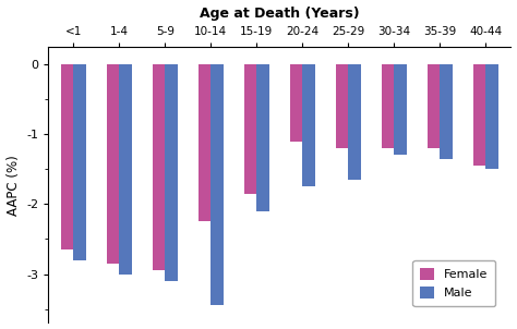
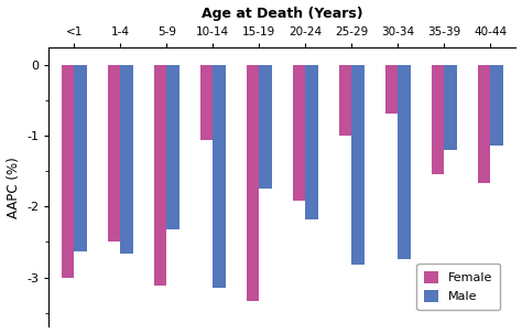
Female/<1: -2.65 -> -3.00
Male/<1: -2.80 -> -2.64
Female/1-4: -2.85 -> -2.50
Male/1-4: -3.00 -> -2.66
Female/5-9: -2.95 -> -3.12
Male/5-9: -3.10 -> -2.32
Female/10-14: -2.25 -> -1.06
Male/10-14: -3.45 -> -3.14
Female/15-19: -1.85 -> -3.34
Male/15-19: -2.10 -> -1.74
Female/20-24: -1.10 -> -1.92
Male/20-24: -1.75 -> -2.18
Female/25-29: -1.20 -> -1.00
Male/25-29: -1.65 -> -2.82
Female/30-34: -1.20 -> -0.68
Male/30-34: -1.30 -> -2.74
Female/35-39: -1.20 -> -1.54
Male/35-39: -1.35 -> -1.20
Female/40-44: -1.45 -> -1.66
Male/40-44: -1.50 -> -1.14
